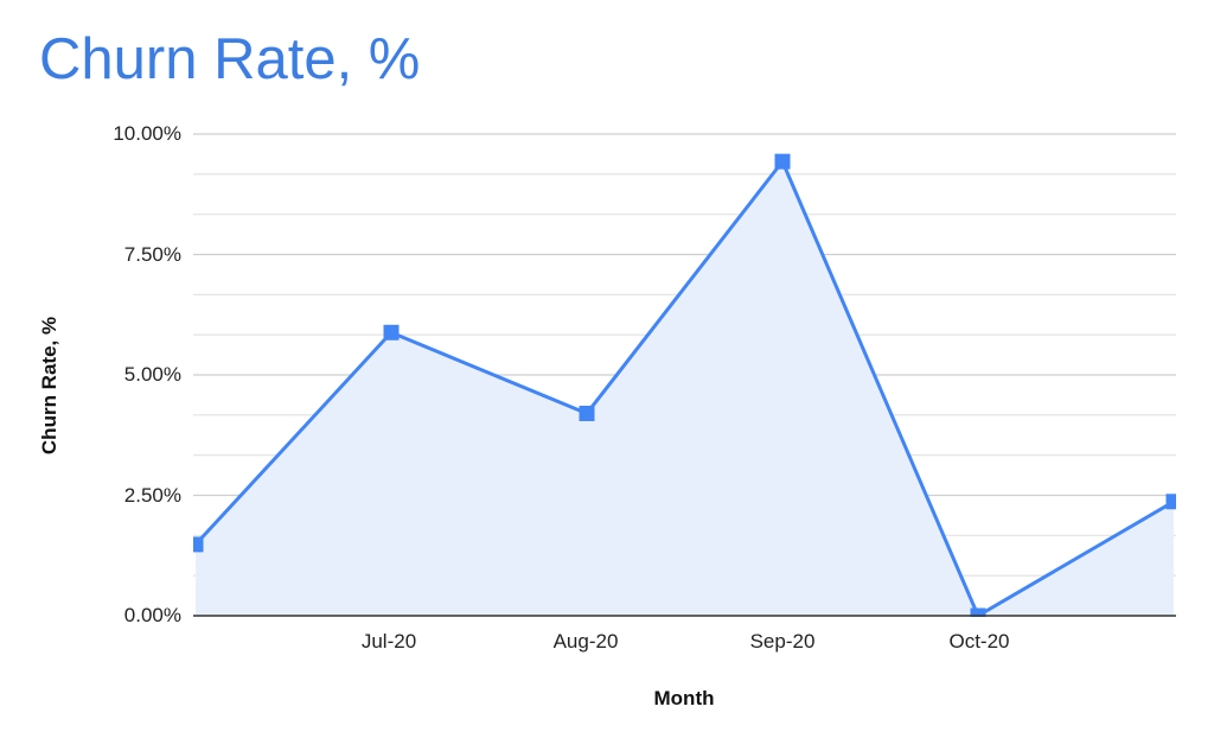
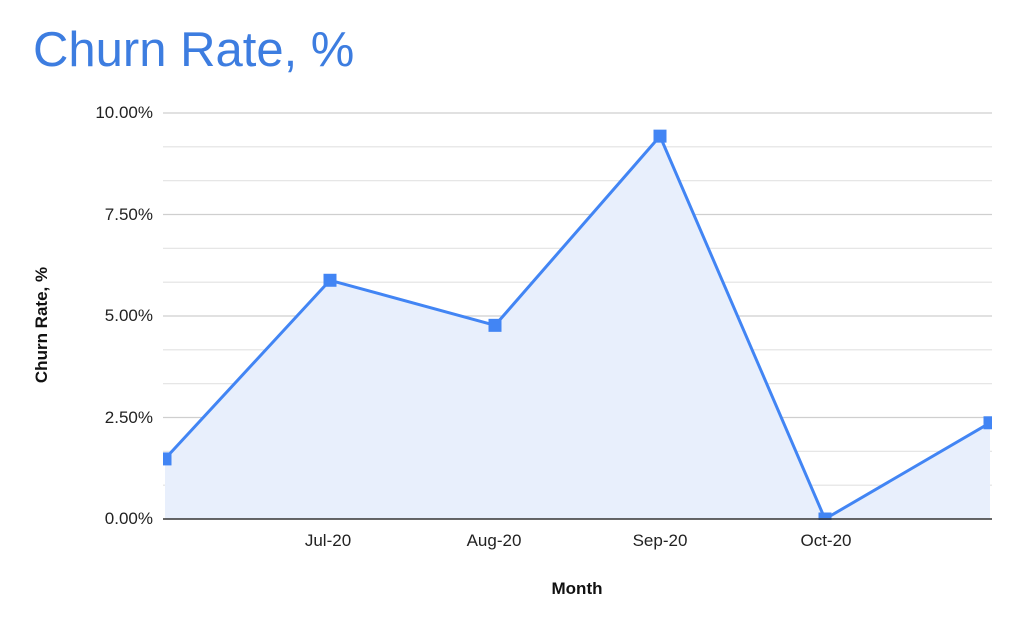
Aug-20: 4.2% -> 4.8%
